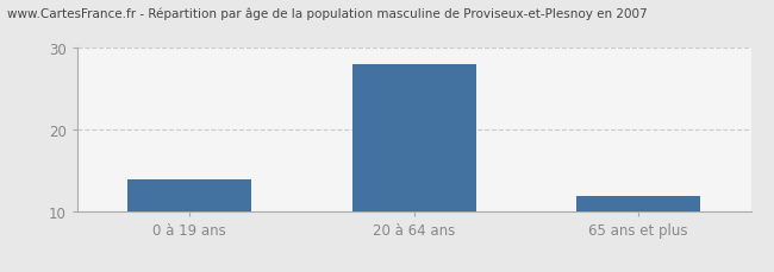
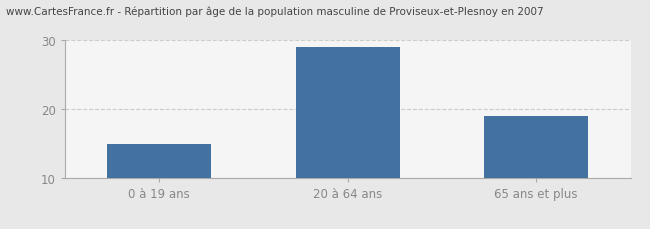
0 à 19 ans: 14 -> 15
20 à 64 ans: 28 -> 29
65 ans et plus: 12 -> 19
